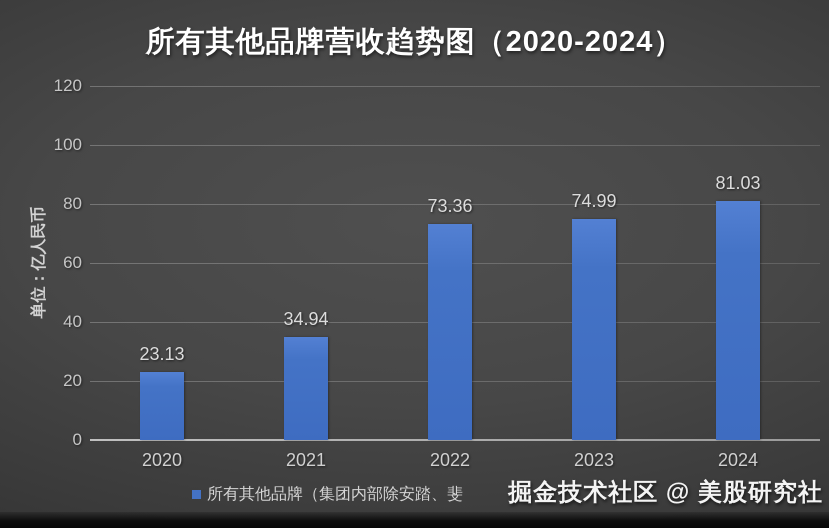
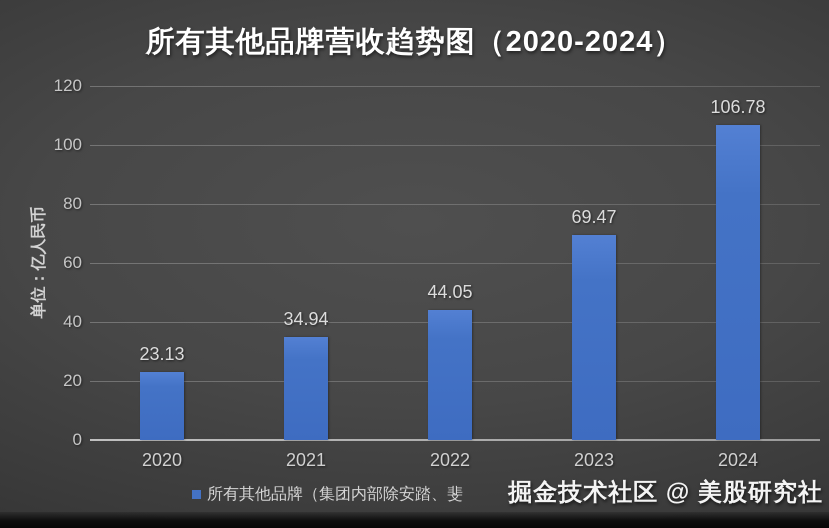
2022: 73.36 -> 44.05
2023: 74.99 -> 69.47
2024: 81.03 -> 106.78
